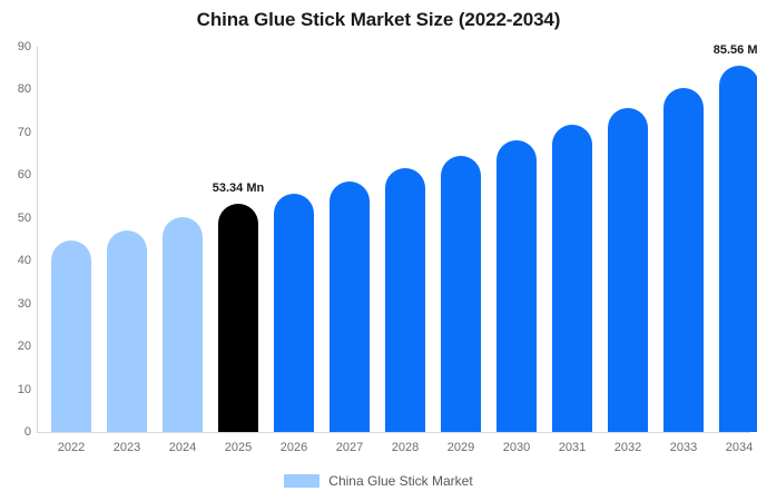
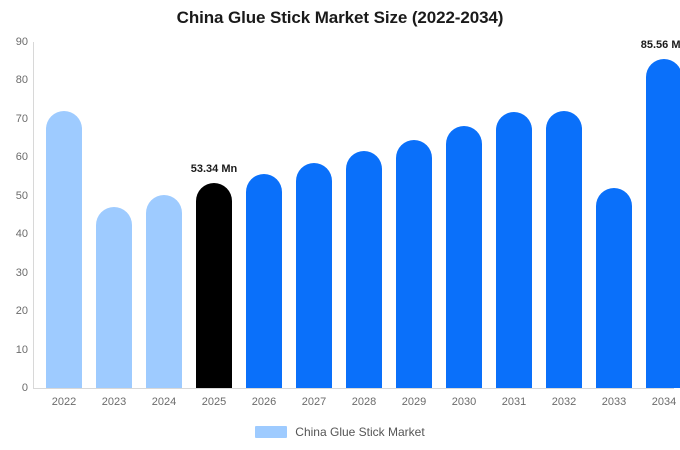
2022: 45 -> 72
2032: 76 -> 72
2033: 80 -> 52
